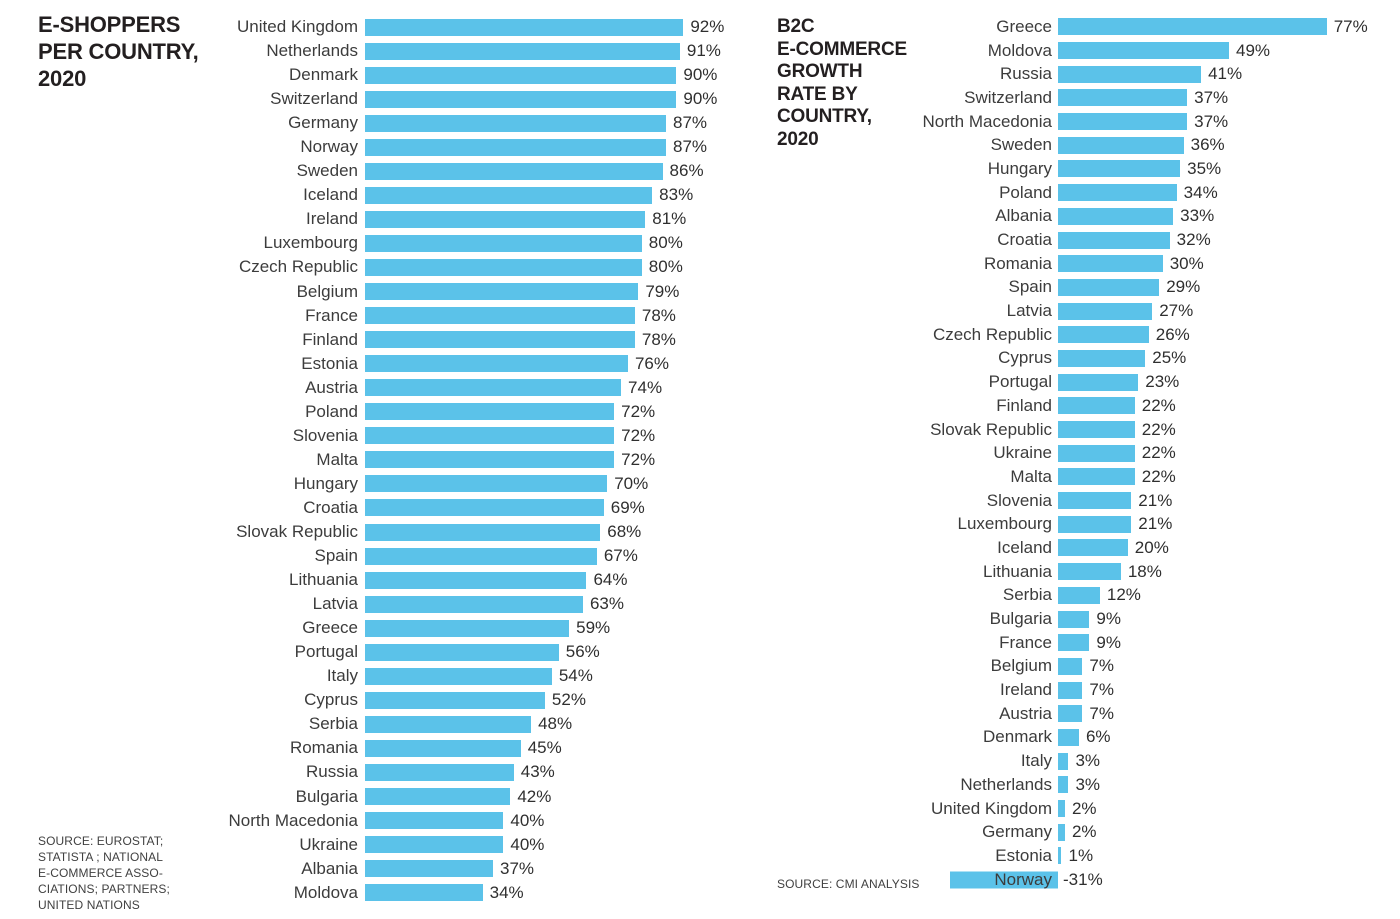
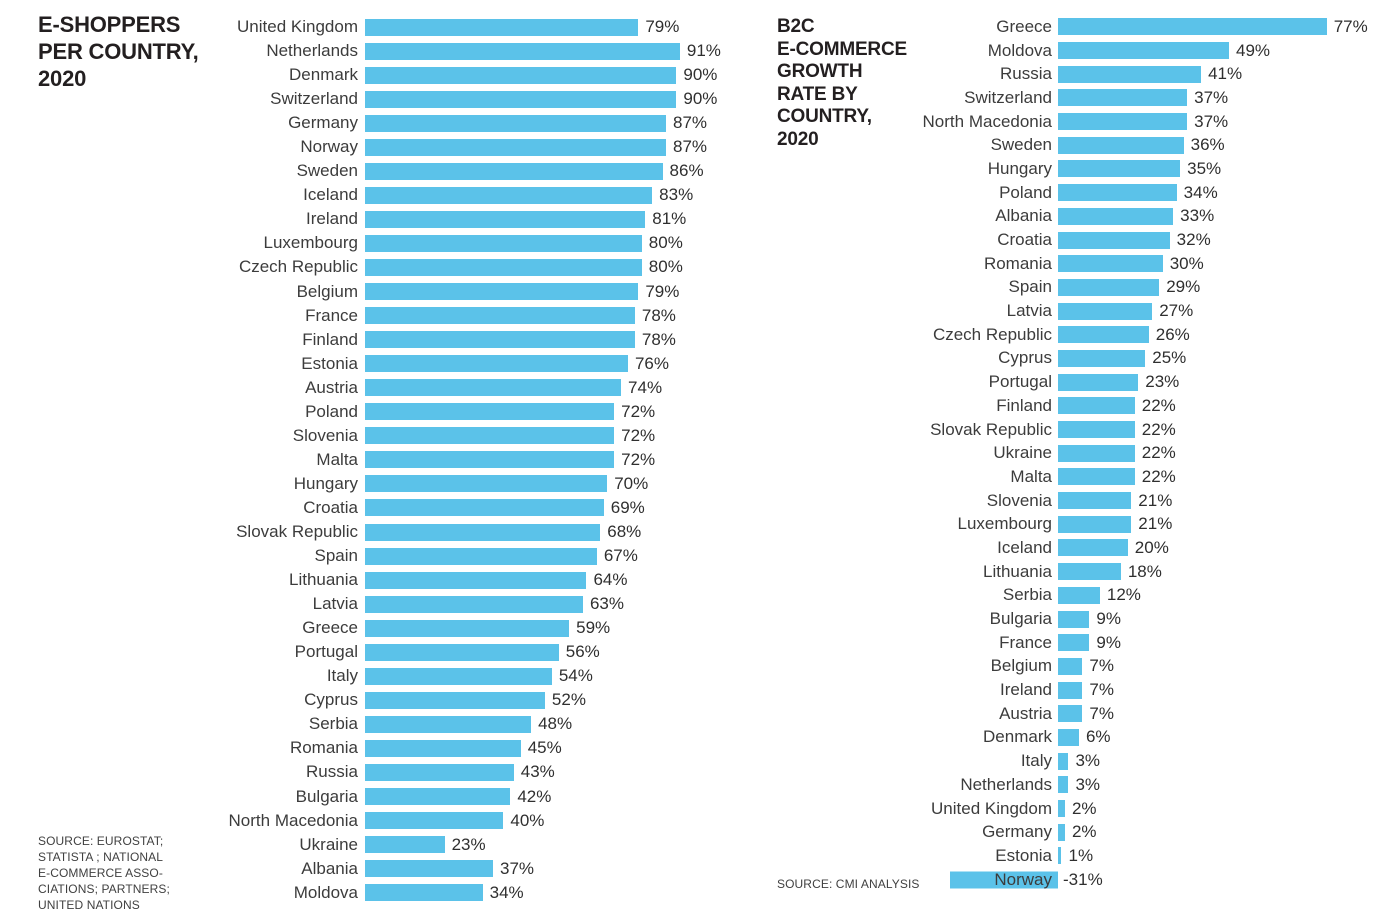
E-SHOPPERS PER COUNTRY, 2020/United Kingdom: 92% -> 79%
E-SHOPPERS PER COUNTRY, 2020/Ukraine: 40% -> 23%
